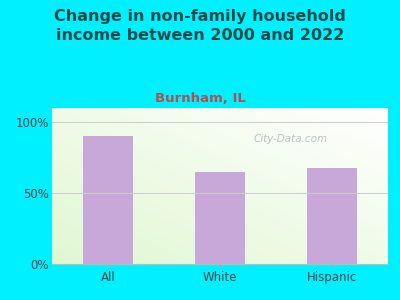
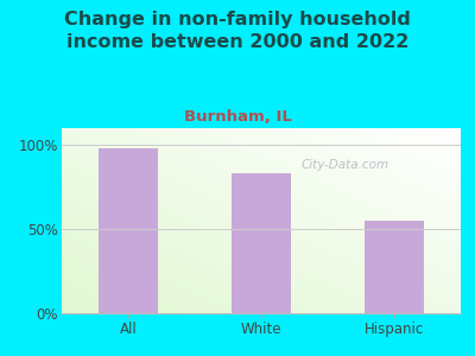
All: 90% -> 98%
White: 65% -> 83%
Hispanic: 68% -> 55%
